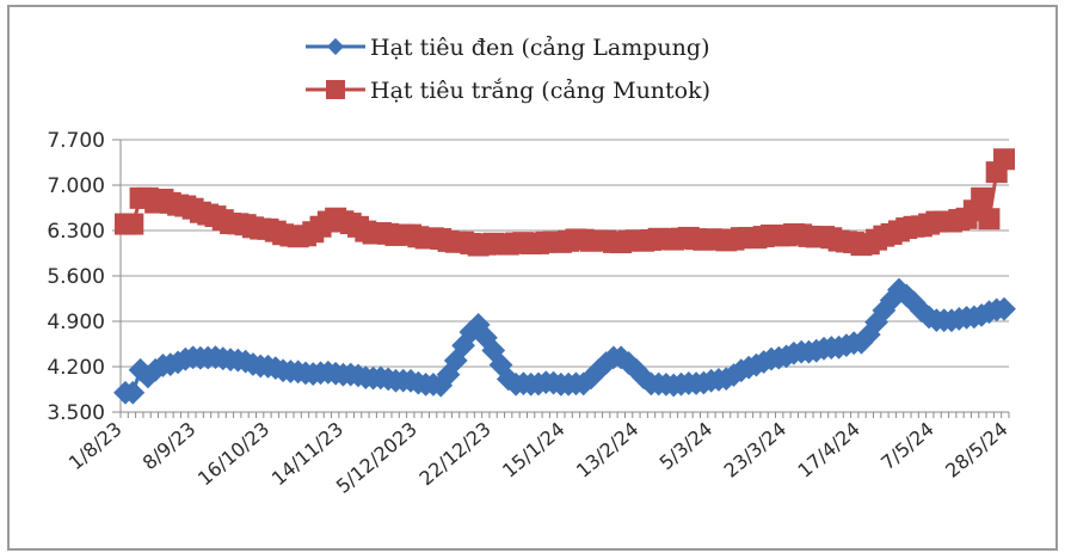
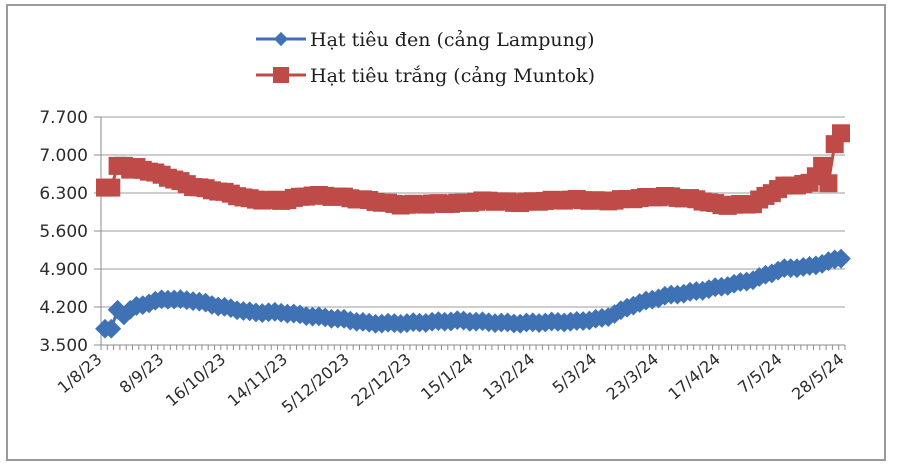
Hạt tiêu trắng (cảng Muntok)/14/11/23: 6500 -> 6200
Hạt tiêu đen (cảng Lampung)/22/12/23: 4900 -> 3900
Hạt tiêu đen (cảng Lampung)/13/2/24: 4400 -> 3900
Hạt tiêu đen (cảng Lampung)/7/5/24: 5400 -> 4700
Hạt tiêu trắng (cảng Muntok)/7/5/24: 6300 -> 6100
